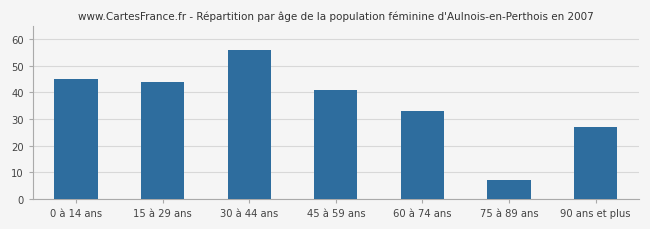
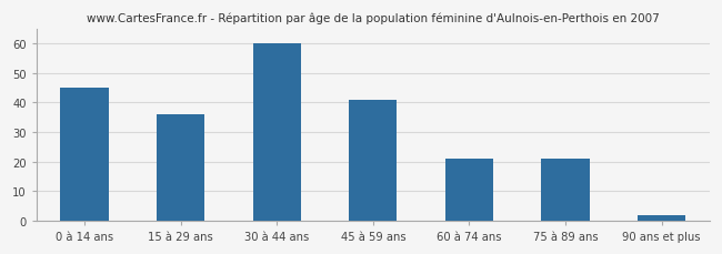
15 à 29 ans: 44 -> 36
30 à 44 ans: 56 -> 60
60 à 74 ans: 33 -> 21
75 à 89 ans: 7 -> 21
90 ans et plus: 27 -> 2
